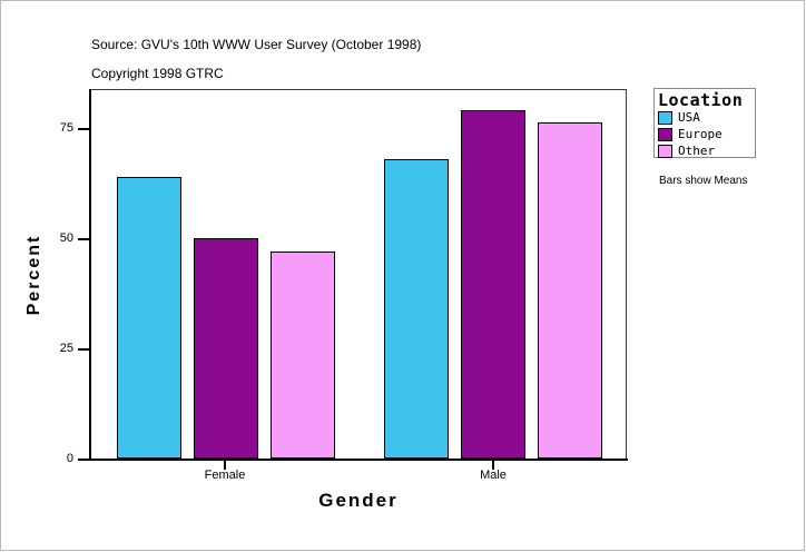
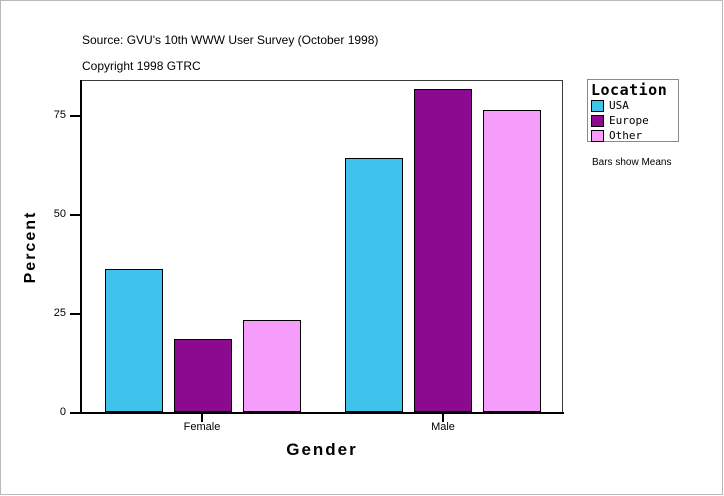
USA/Female: 64 -> 36
Europe/Female: 50 -> 18
Other/Female: 47 -> 23
USA/Male: 68 -> 64
Europe/Male: 79 -> 82
